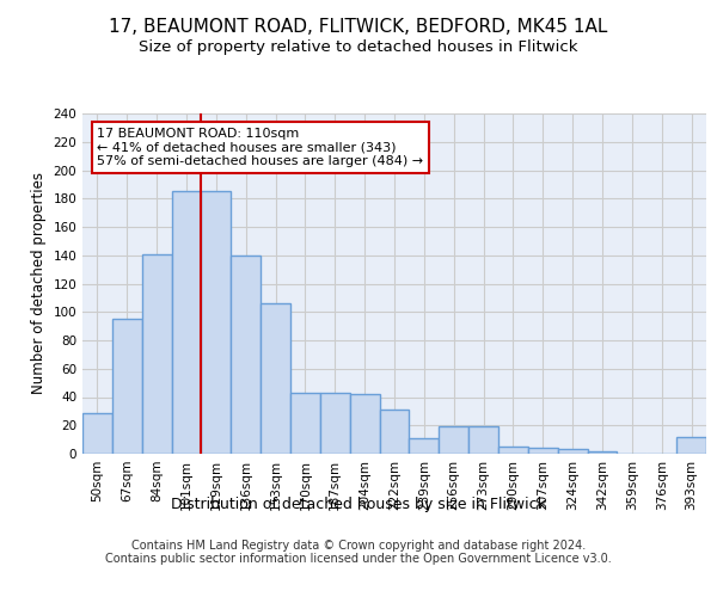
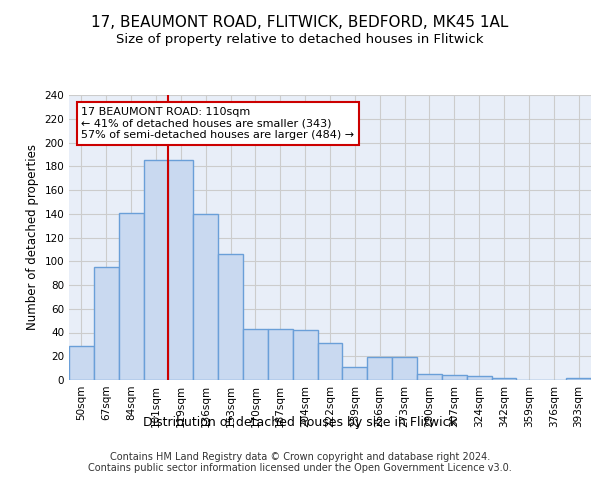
393sqm: 12 -> 2
